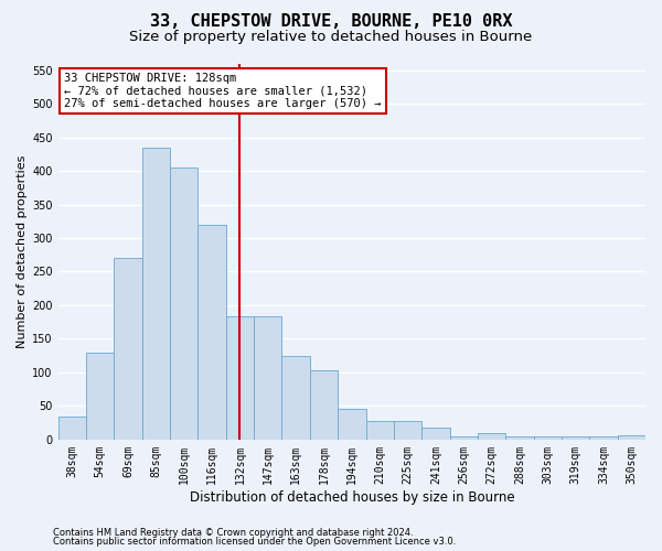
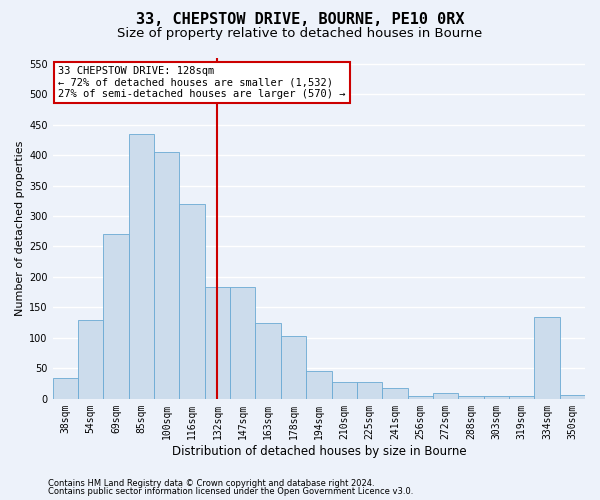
334sqm: 4 -> 134
